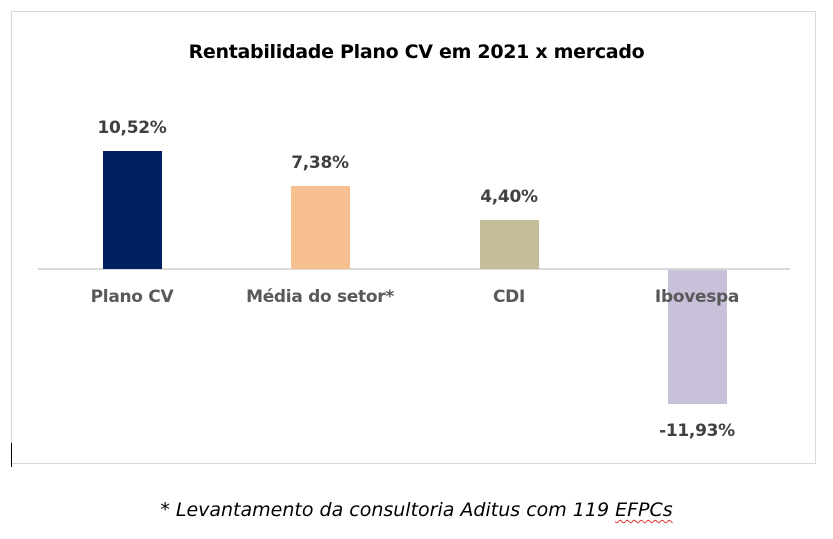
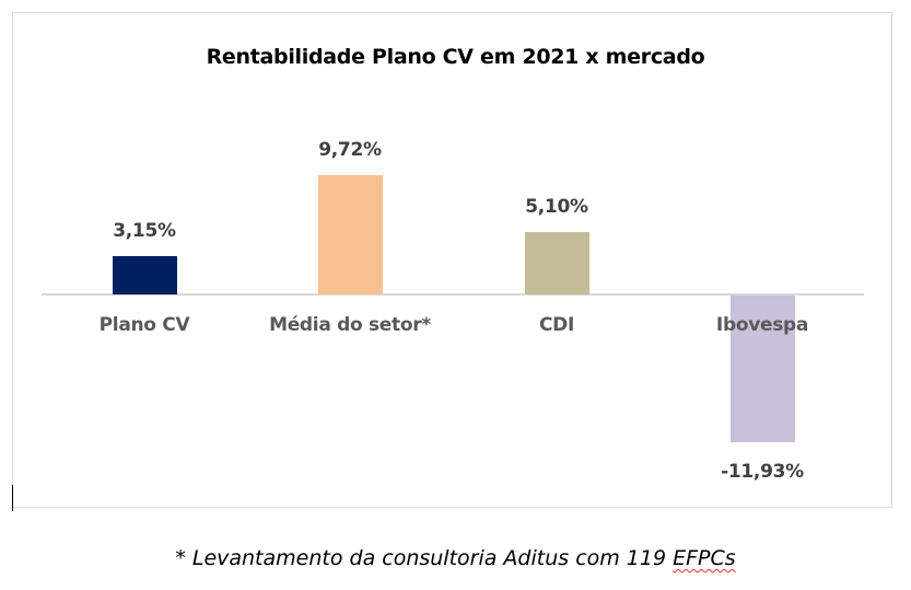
Plano CV: 10,52% -> 3,15%
Média do setor*: 7,38% -> 9,72%
CDI: 4,40% -> 5,10%
